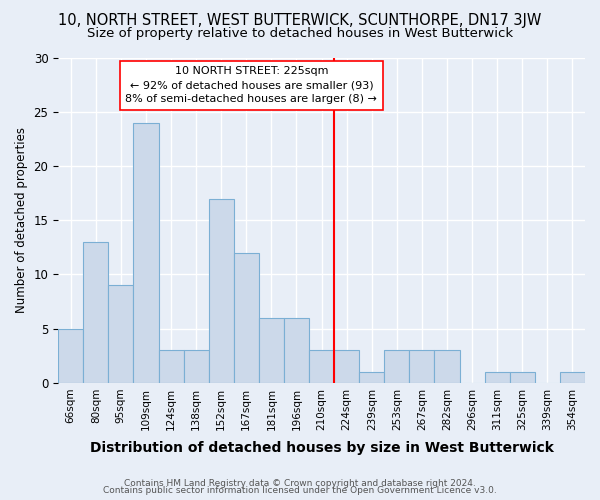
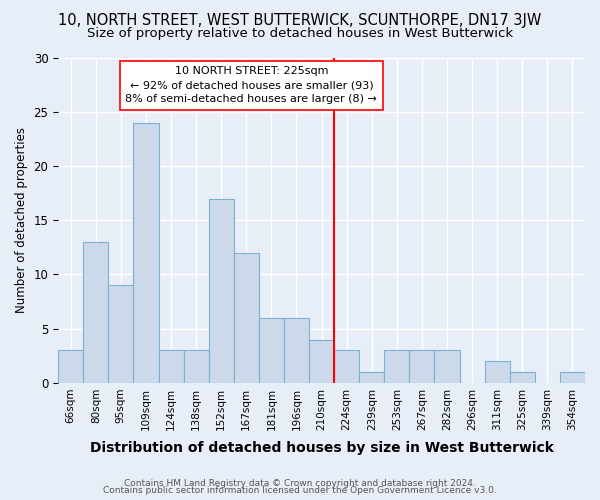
66sqm: 5 -> 3
210sqm: 3 -> 4
311sqm: 1 -> 2
